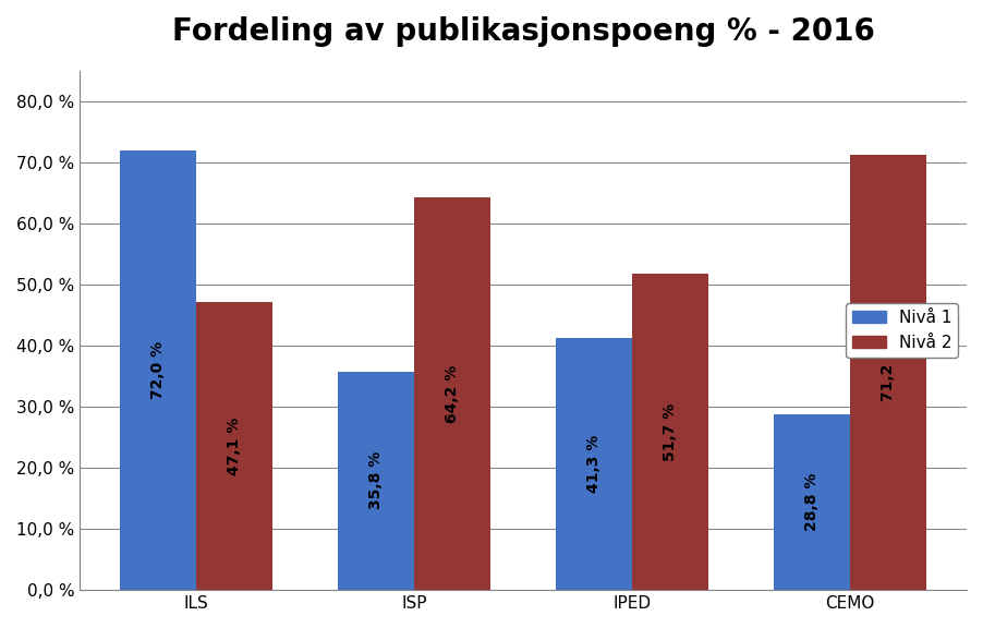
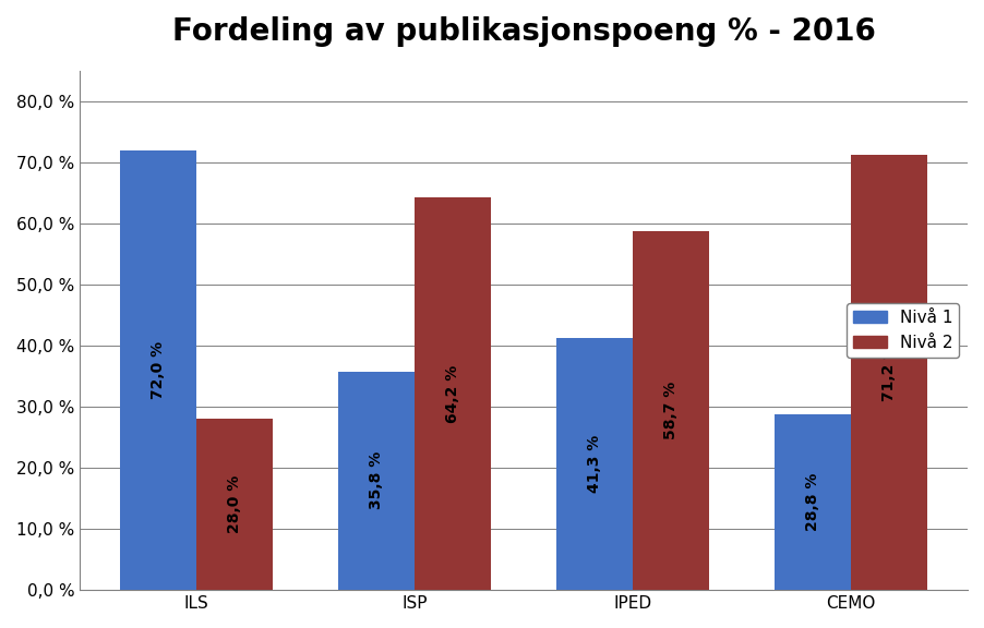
Nivå 2/ILS: 47,1 -> 28,0
Nivå 2/IPED: 51,7 -> 58,7
